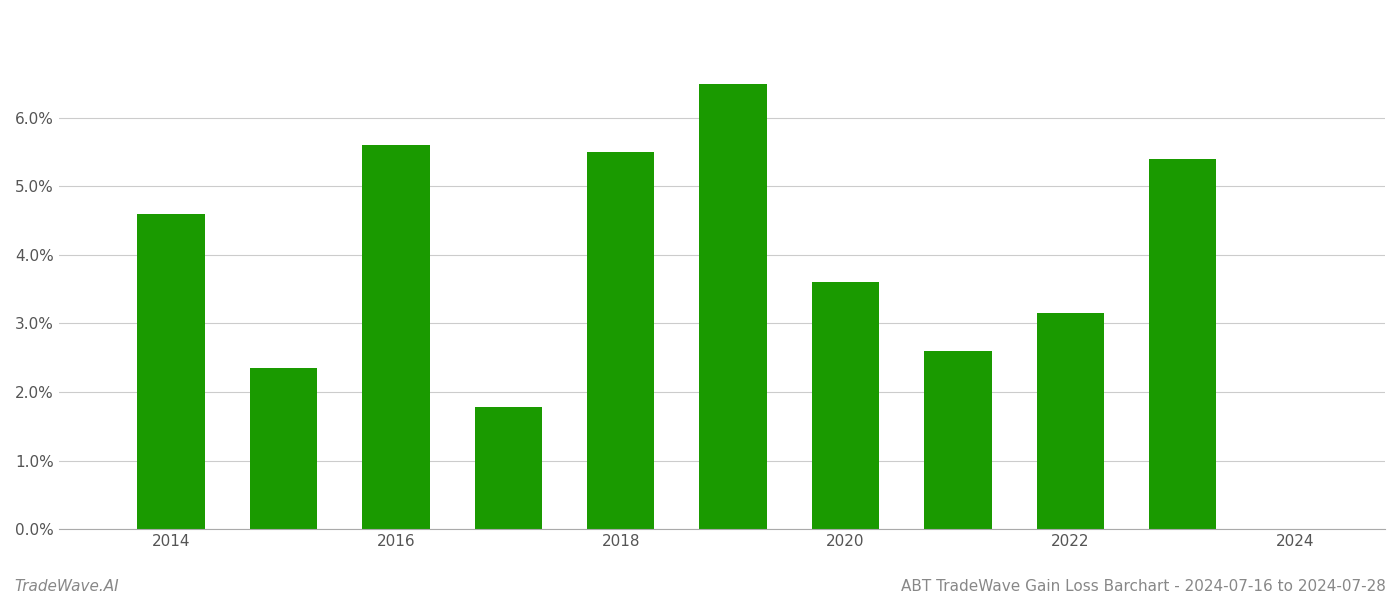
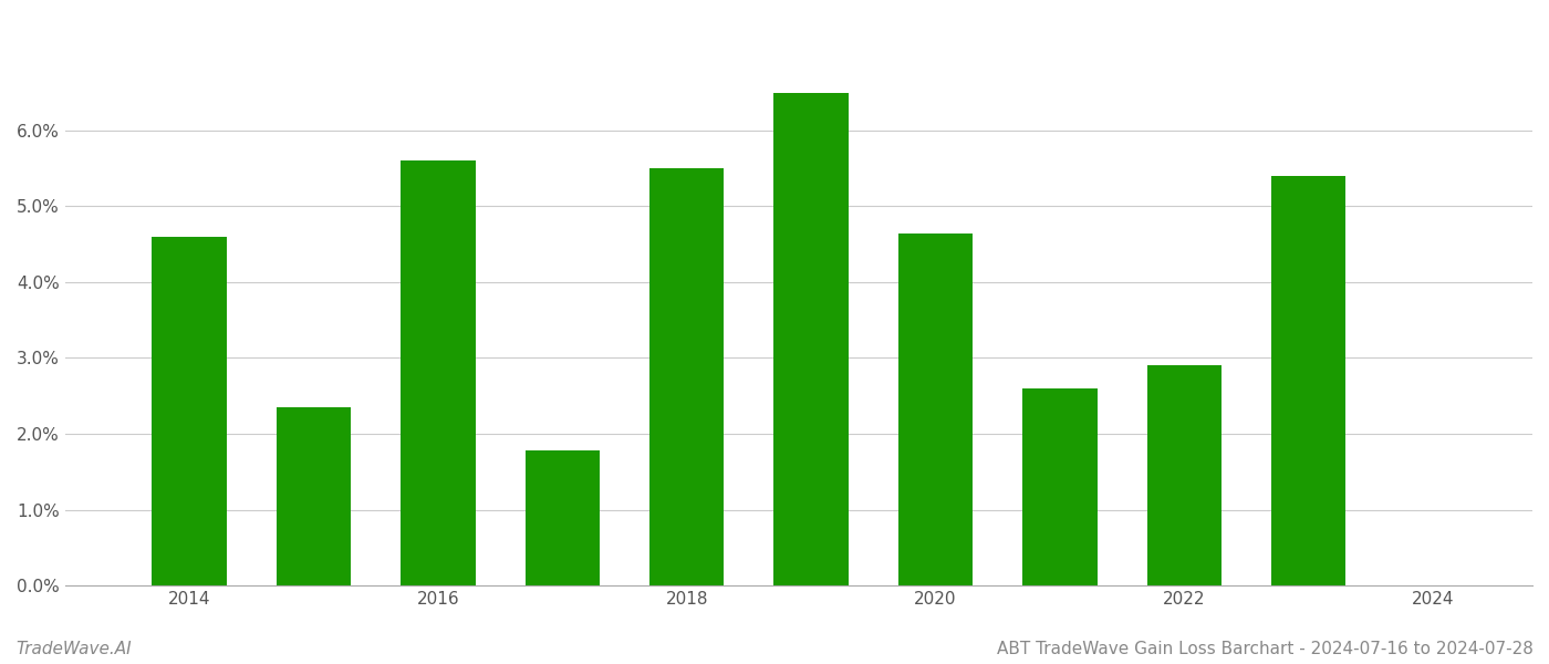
2020: 3.60% -> 4.64%
2022: 3.15% -> 2.90%
